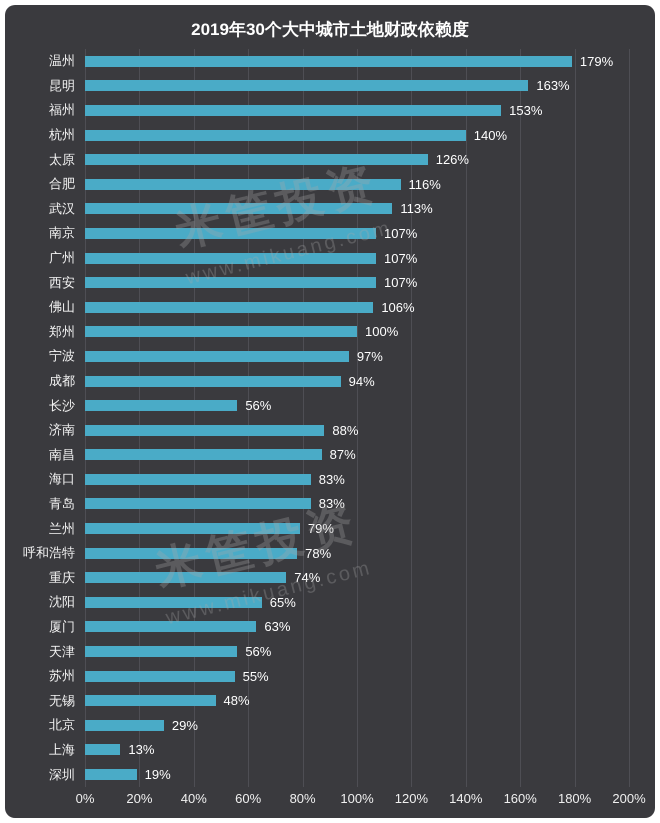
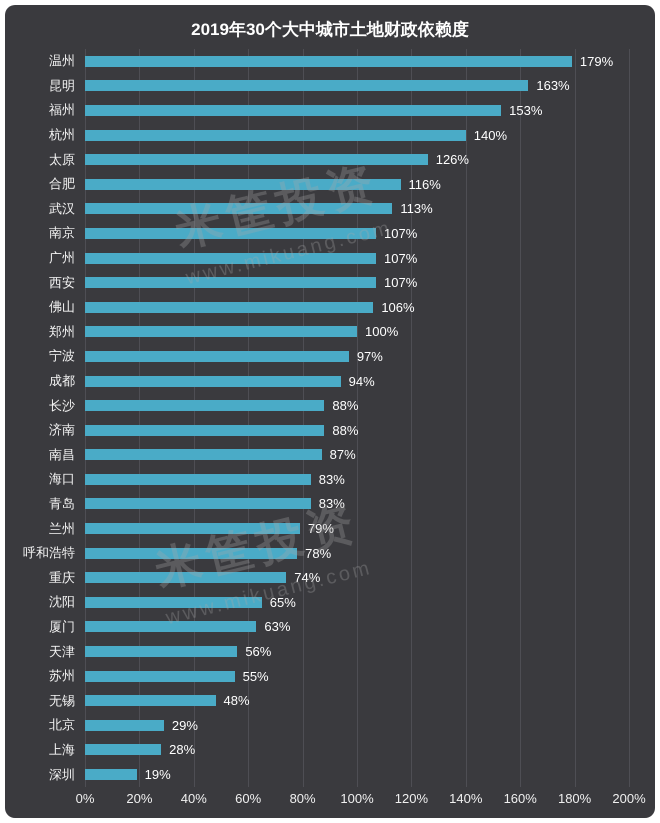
长沙: 56% -> 88%
上海: 13% -> 28%
